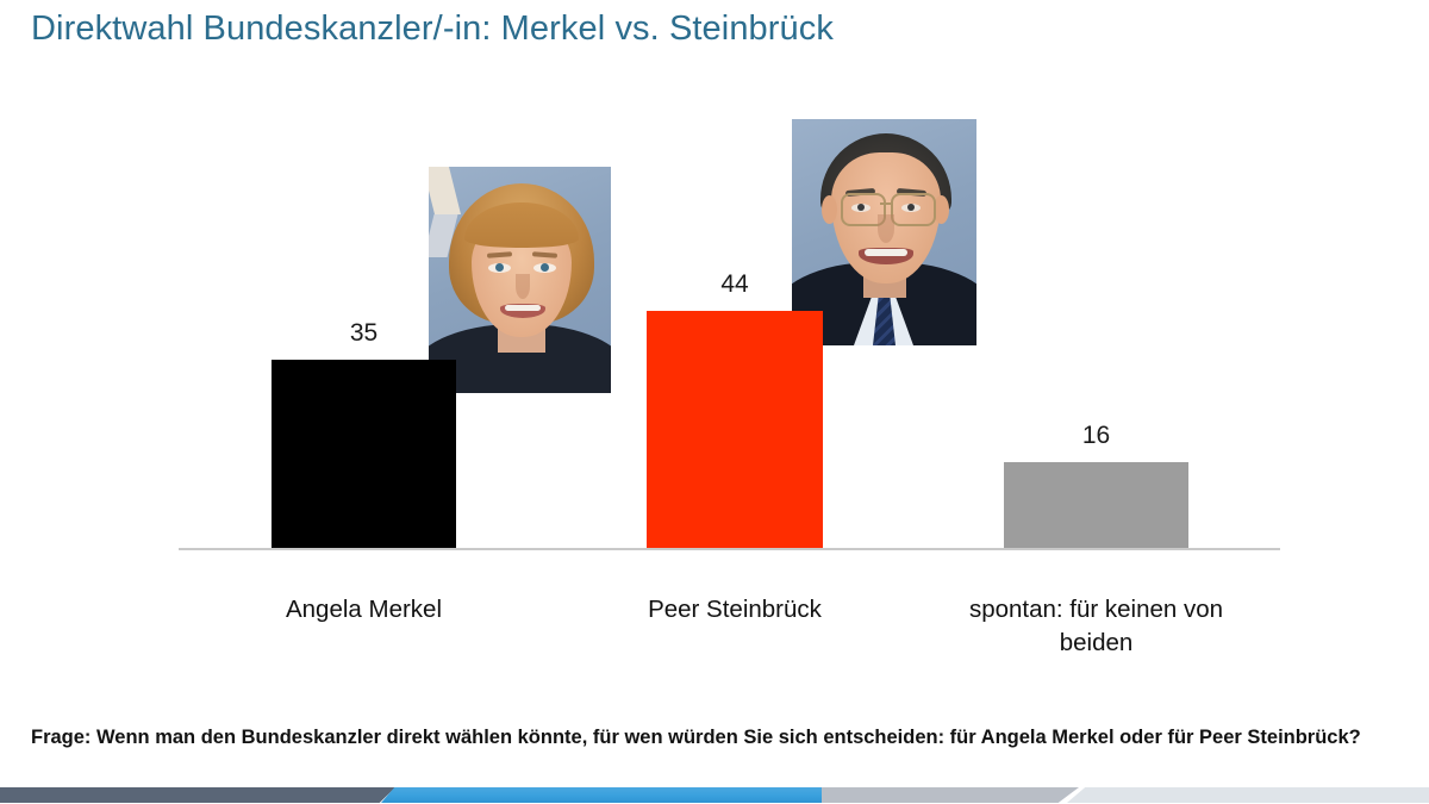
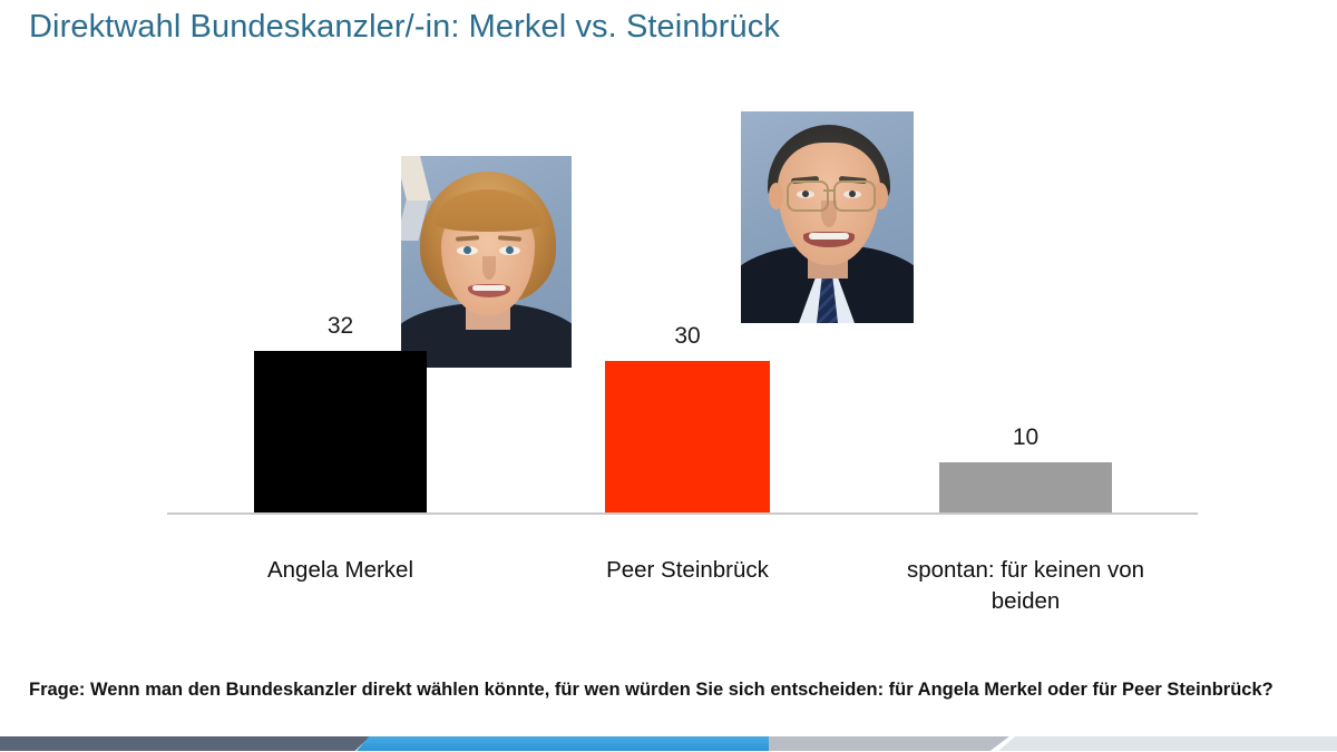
Angela Merkel: 35 -> 32
Peer Steinbrück: 44 -> 30
spontan: für keinen von beiden: 16 -> 10
